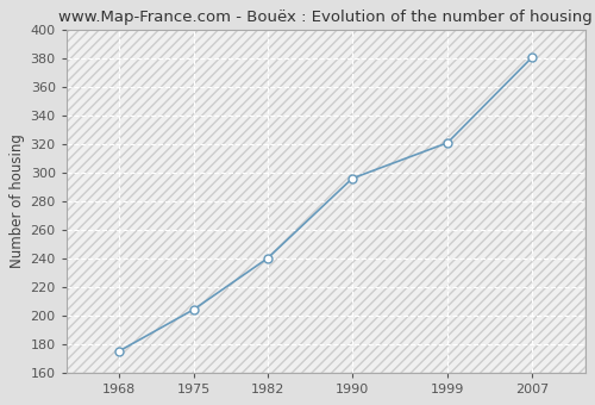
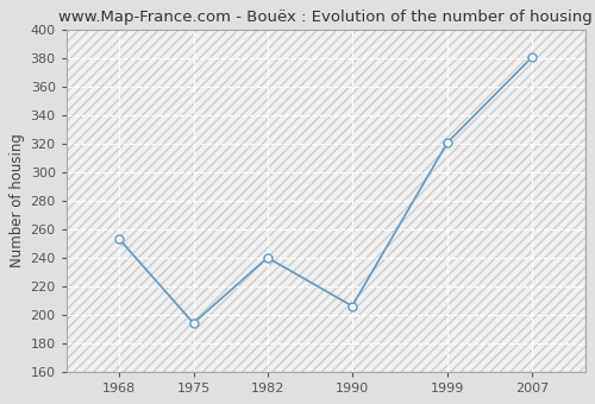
1968: 175 -> 253
1975: 204 -> 194
1990: 296 -> 206
